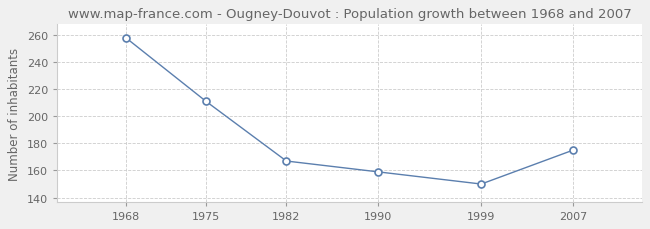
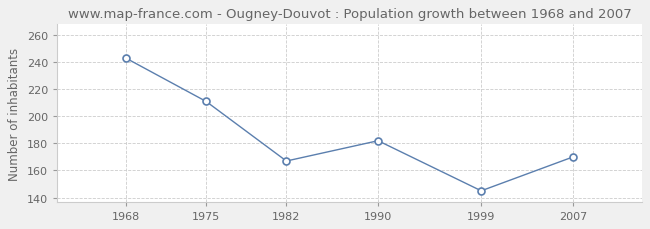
1968: 258 -> 243
1990: 159 -> 182
1999: 150 -> 145
2007: 175 -> 170
